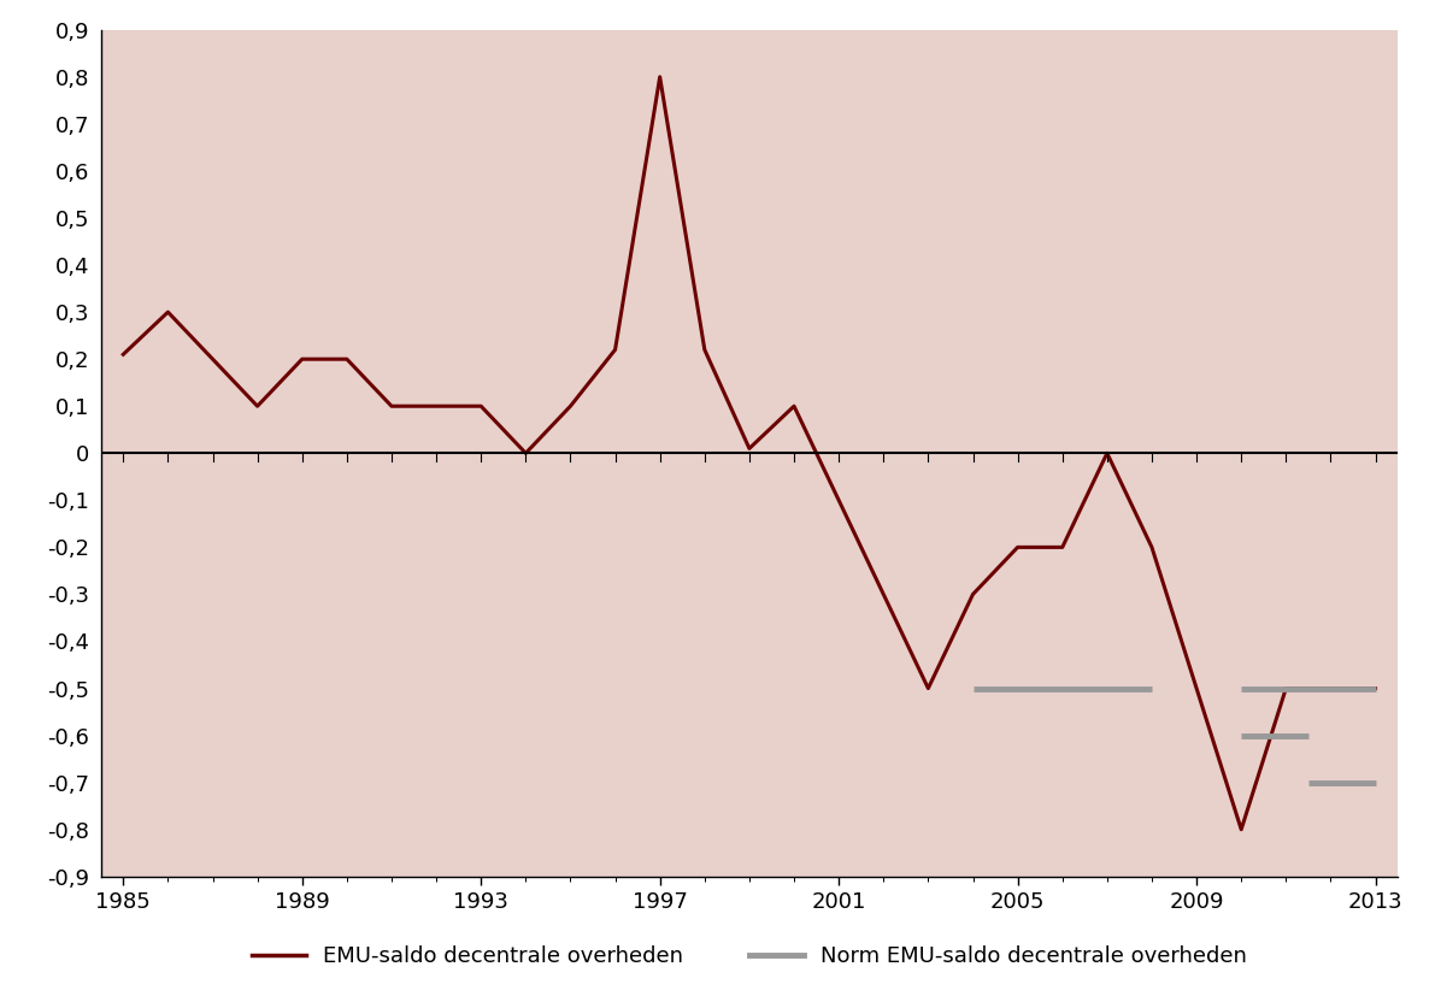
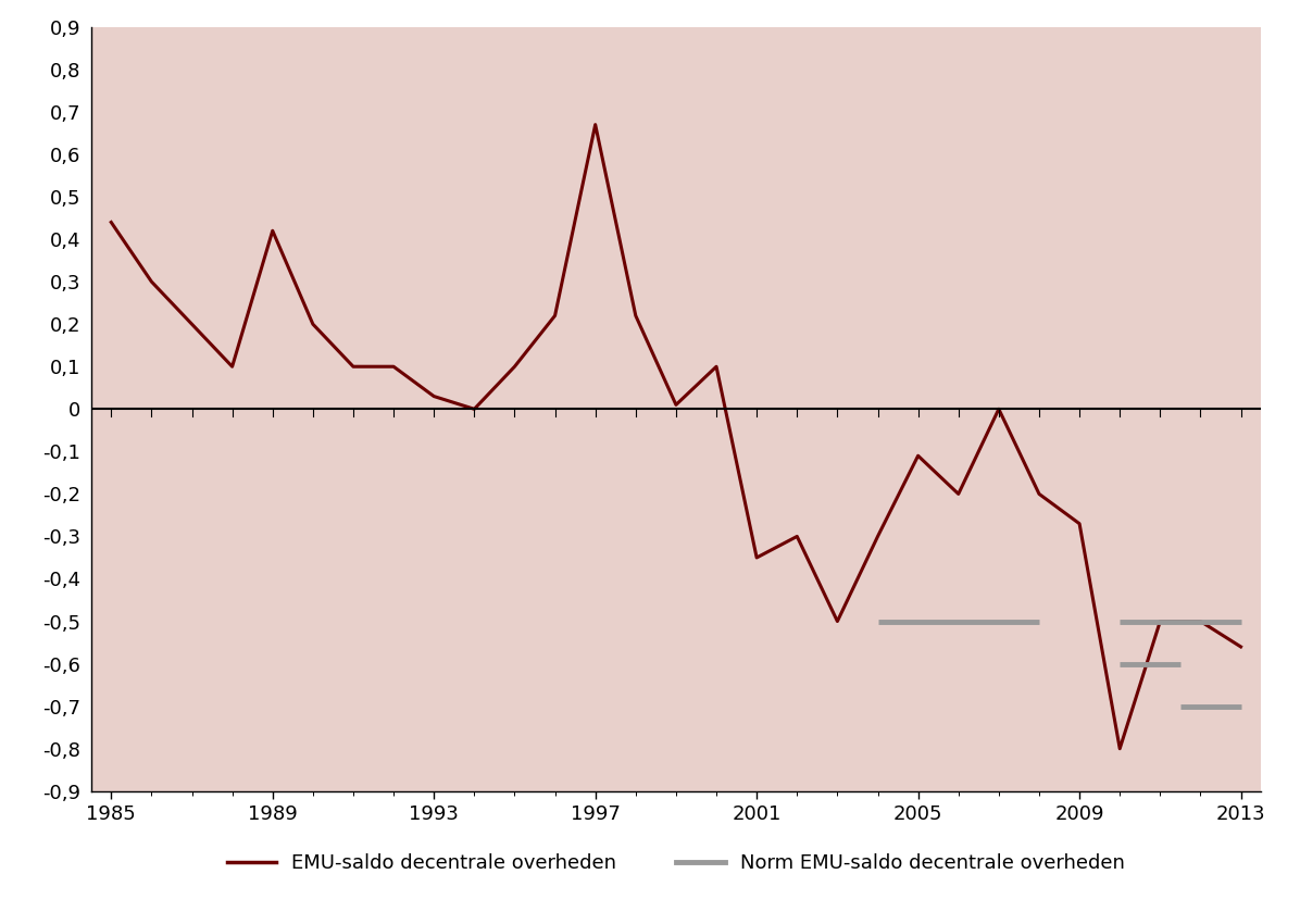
1985: 0,21 -> 0,44
1989: 0,20 -> 0,42
1993: 0,10 -> 0,03
1997: 0,80 -> 0,67
2001: -0,10 -> -0,35
2005: -0,20 -> -0,11
2009: -0,50 -> -0,27
2013: -0,50 -> -0,56
